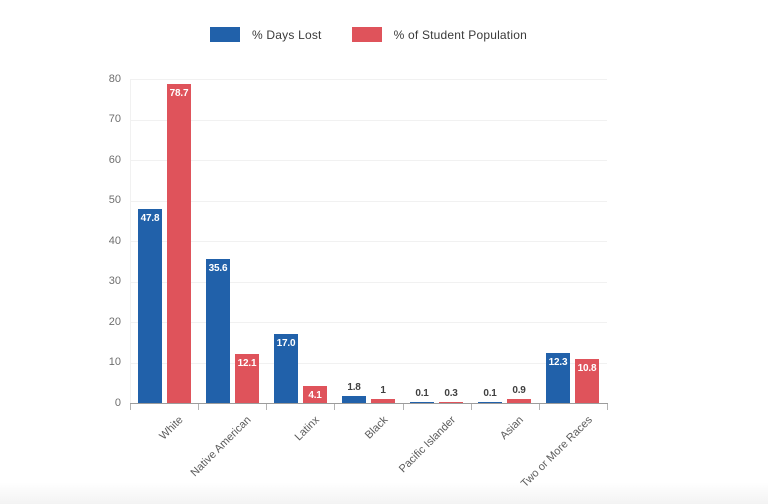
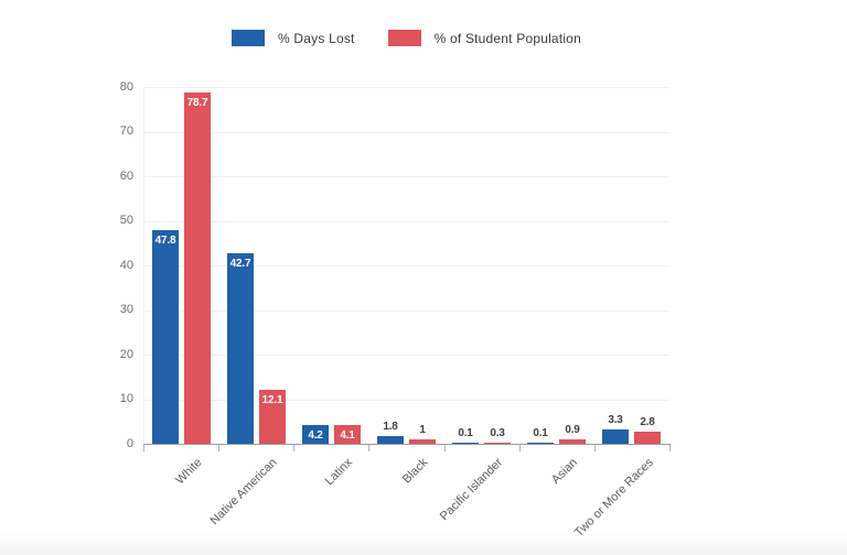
% Days Lost/Native American: 35.6 -> 42.7
% Days Lost/Latinx: 17.0 -> 4.2
% Days Lost/Two or More Races: 12.3 -> 3.3
% of Student Population/Two or More Races: 10.8 -> 2.8
